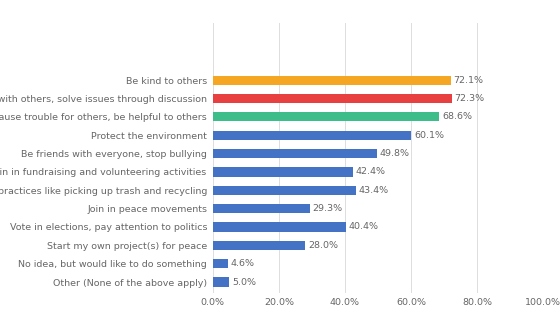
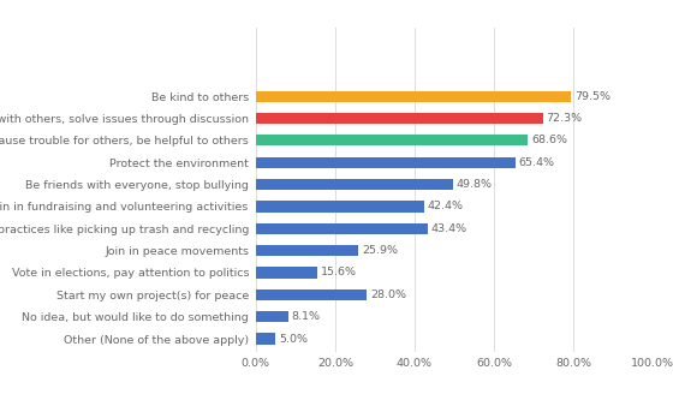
Be kind to others: 72.1% -> 79.5%
Protect the environment: 60.1% -> 65.4%
Join in peace movements: 29.3% -> 25.9%
Vote in elections, pay attention to politics: 40.4% -> 15.6%
No idea, but would like to do something: 4.6% -> 8.1%
